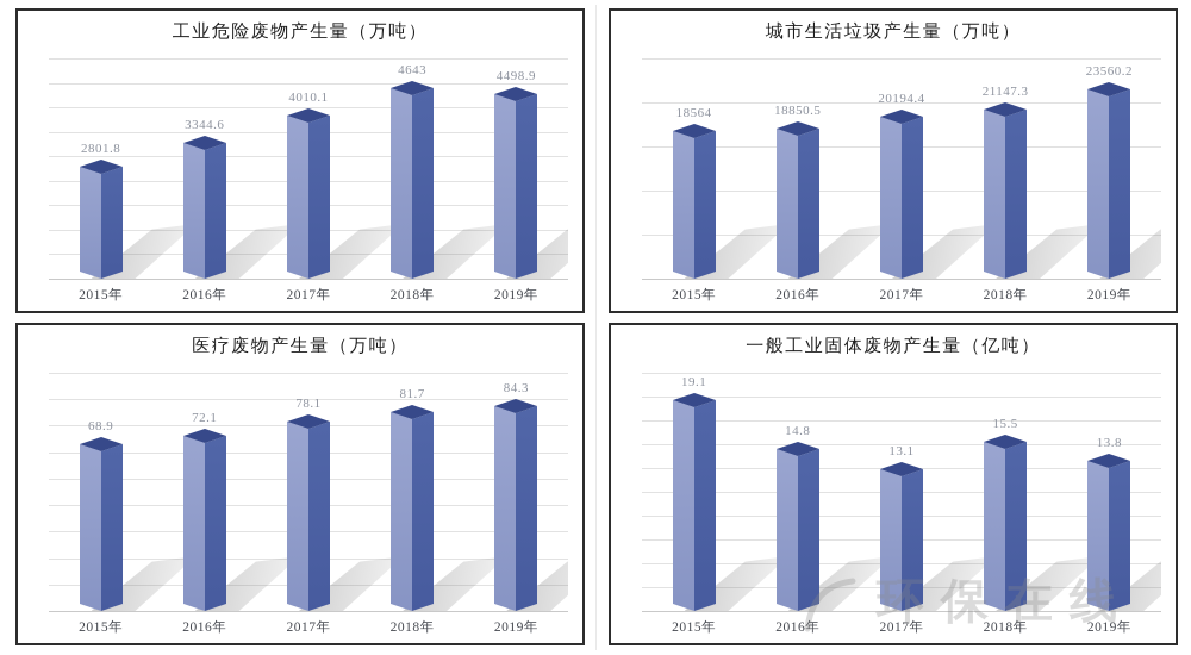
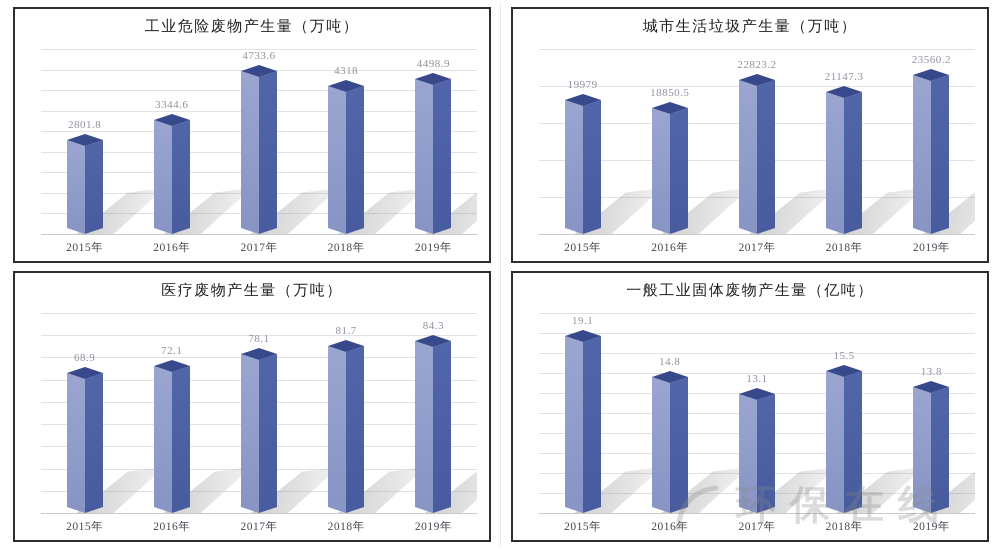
工业危险废物产生量（万吨）/2017年: 4010.1 -> 4733.6
工业危险废物产生量（万吨）/2018年: 4643 -> 4318
城市生活垃圾产生量（万吨）/2015年: 18564 -> 19979
城市生活垃圾产生量（万吨）/2017年: 20194.4 -> 22823.2
